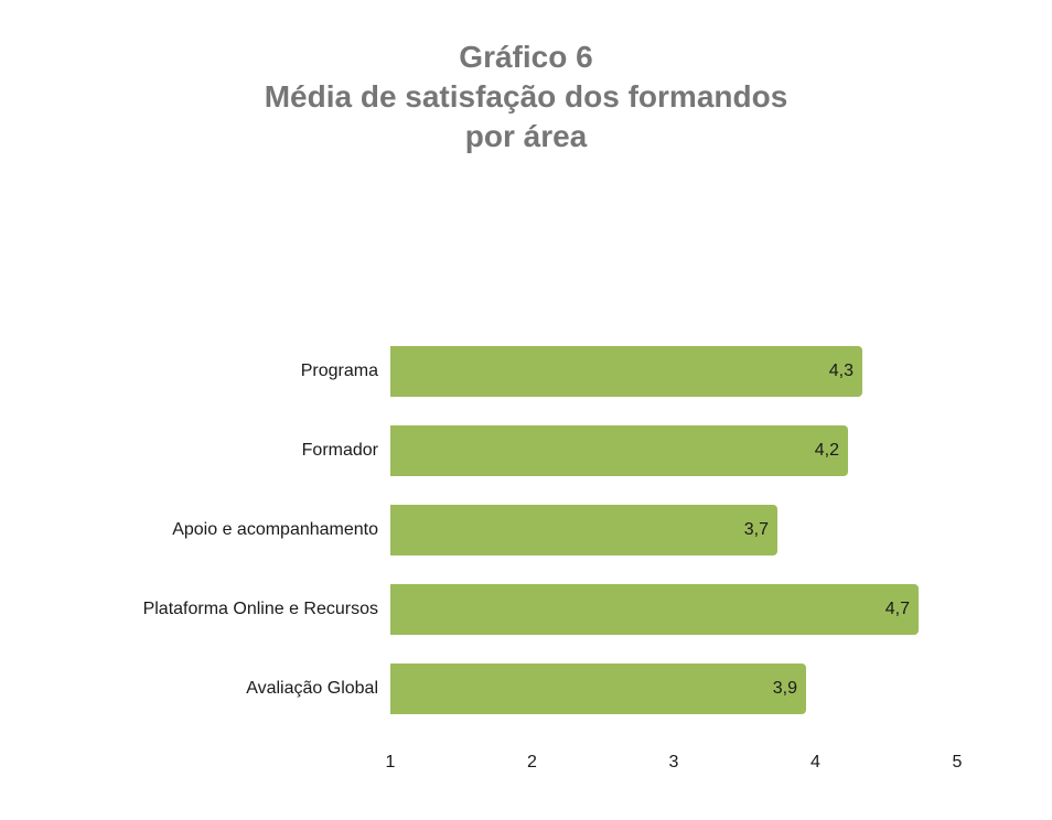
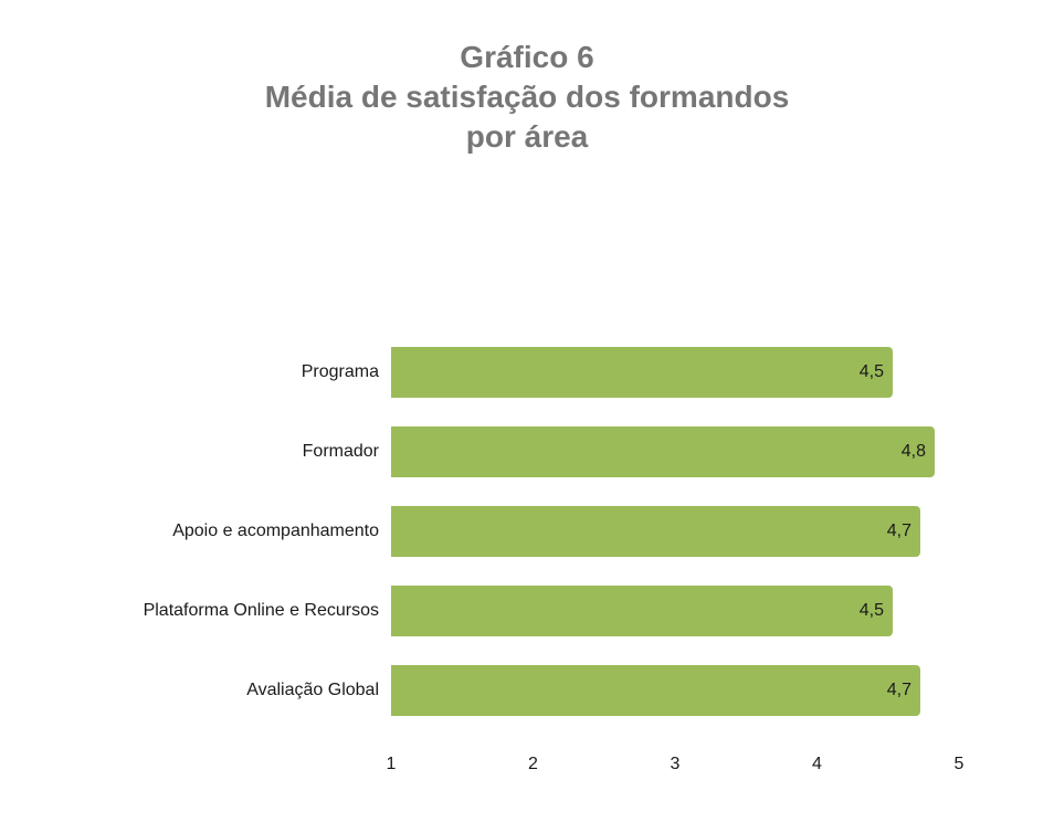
Programa: 4,3 -> 4,5
Formador: 4,2 -> 4,8
Apoio e acompanhamento: 3,7 -> 4,7
Plataforma Online e Recursos: 4,7 -> 4,5
Avaliação Global: 3,9 -> 4,7
